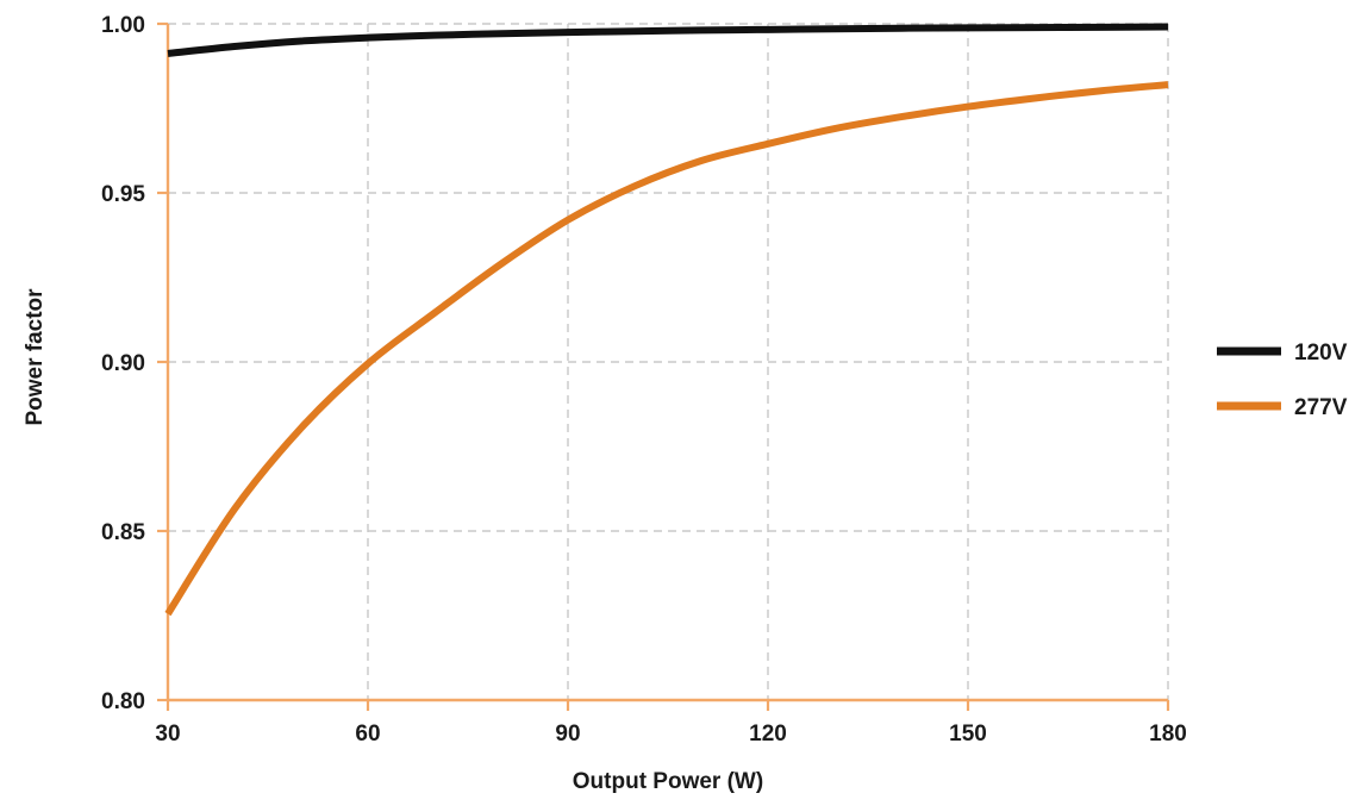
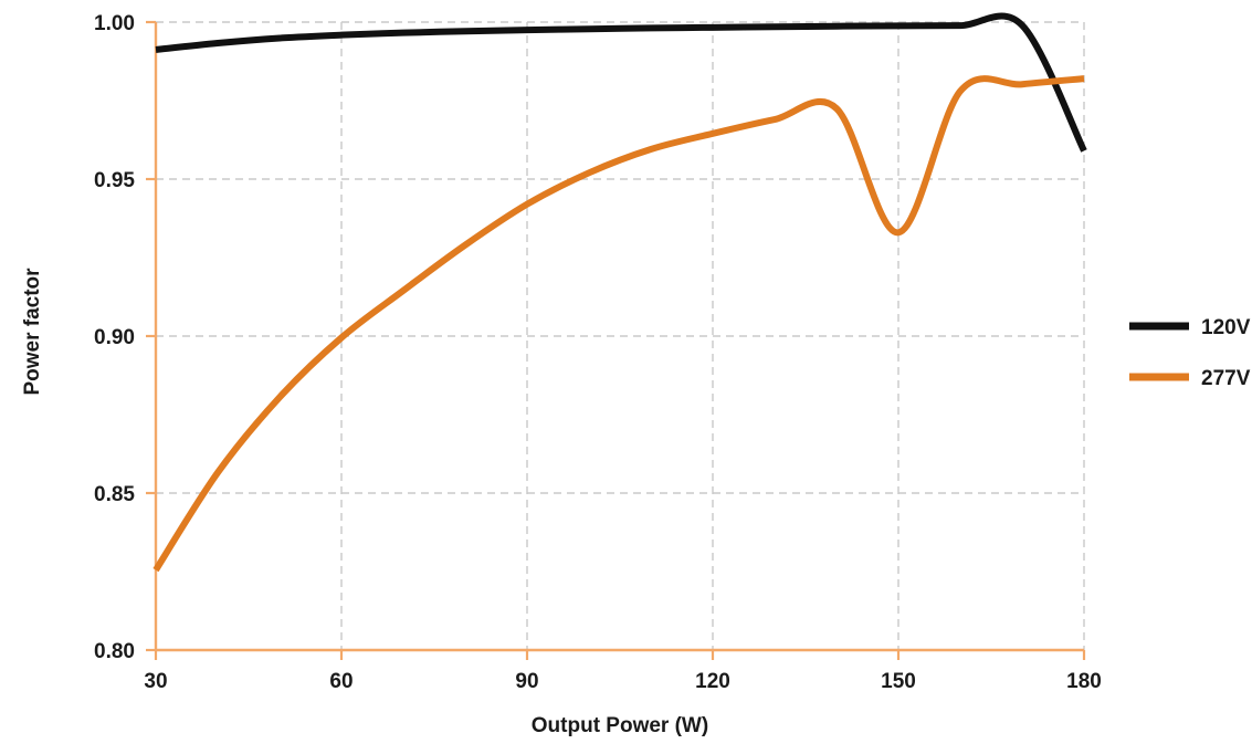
277V/150: 0.976 -> 0.933
120V/180: 0.999 -> 0.959
